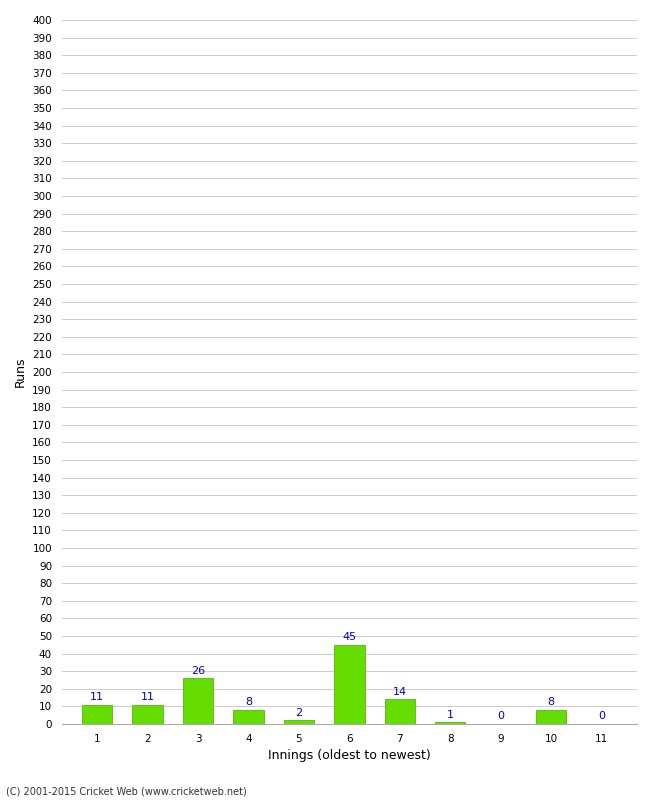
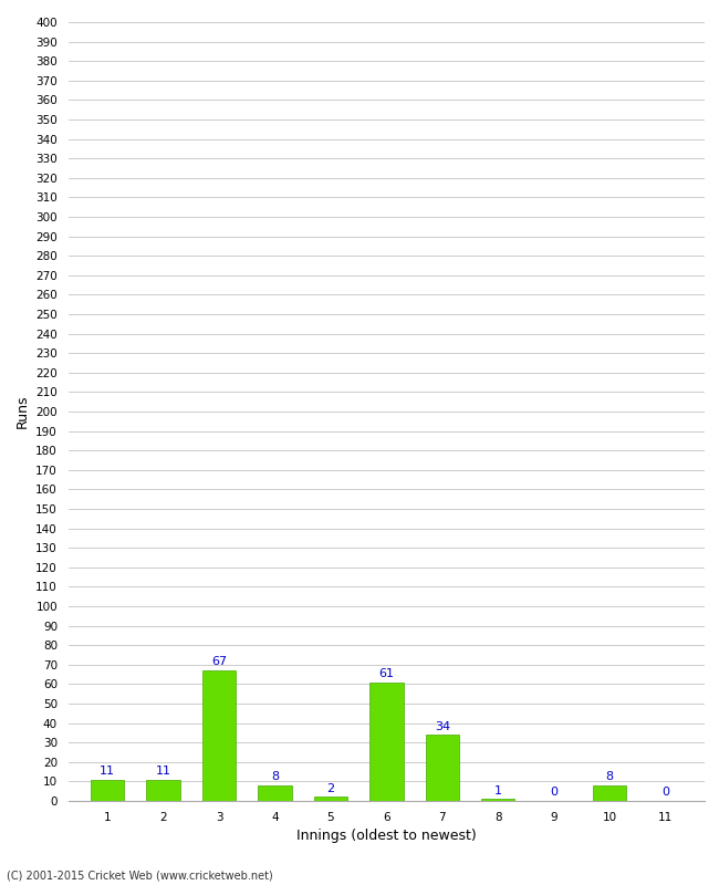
3: 26 -> 67
6: 45 -> 61
7: 14 -> 34
